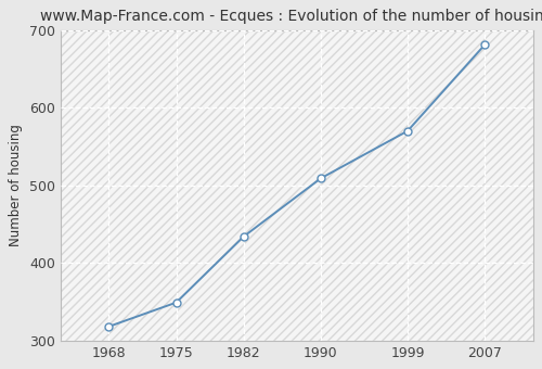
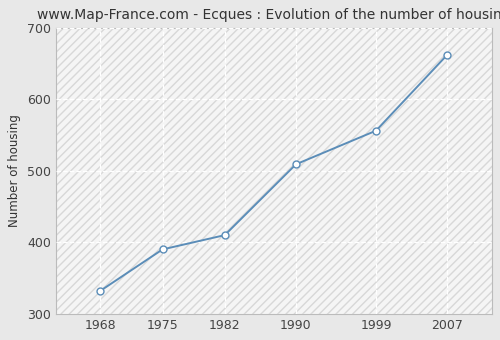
1968: 318 -> 332
1975: 349 -> 390
1982: 434 -> 410
1999: 570 -> 556
2007: 681 -> 662
